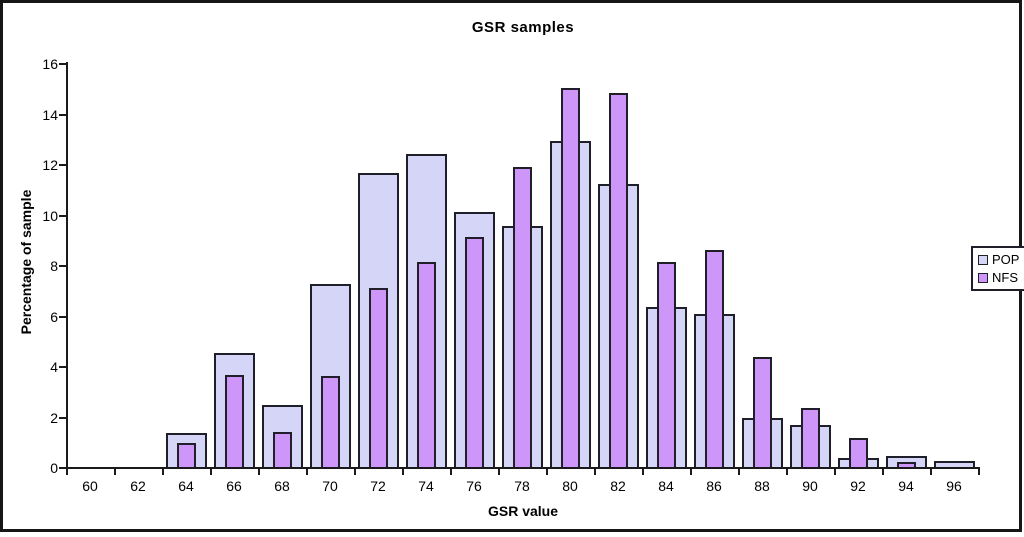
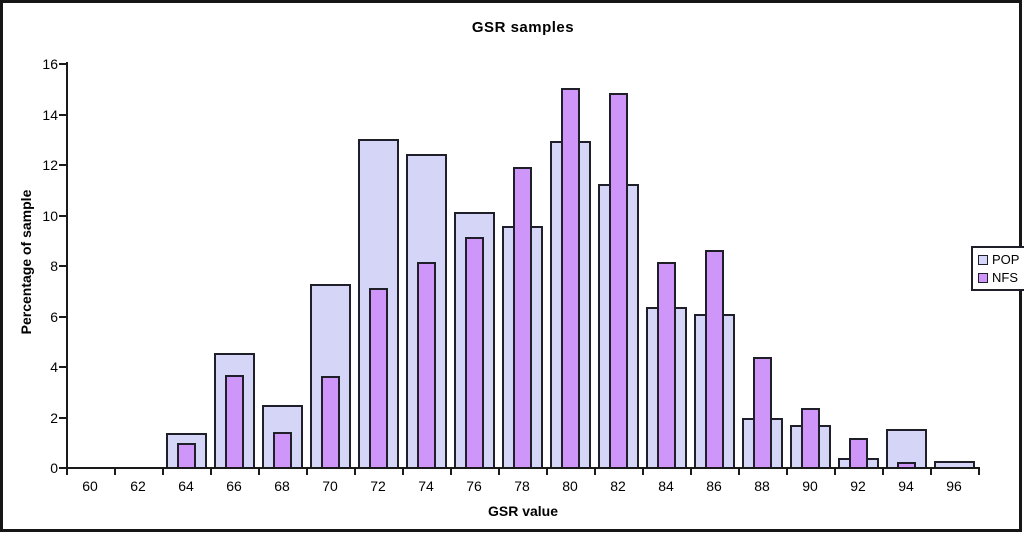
POP/72: 11.7 -> 13.0
POP/94: 0.5 -> 1.5
